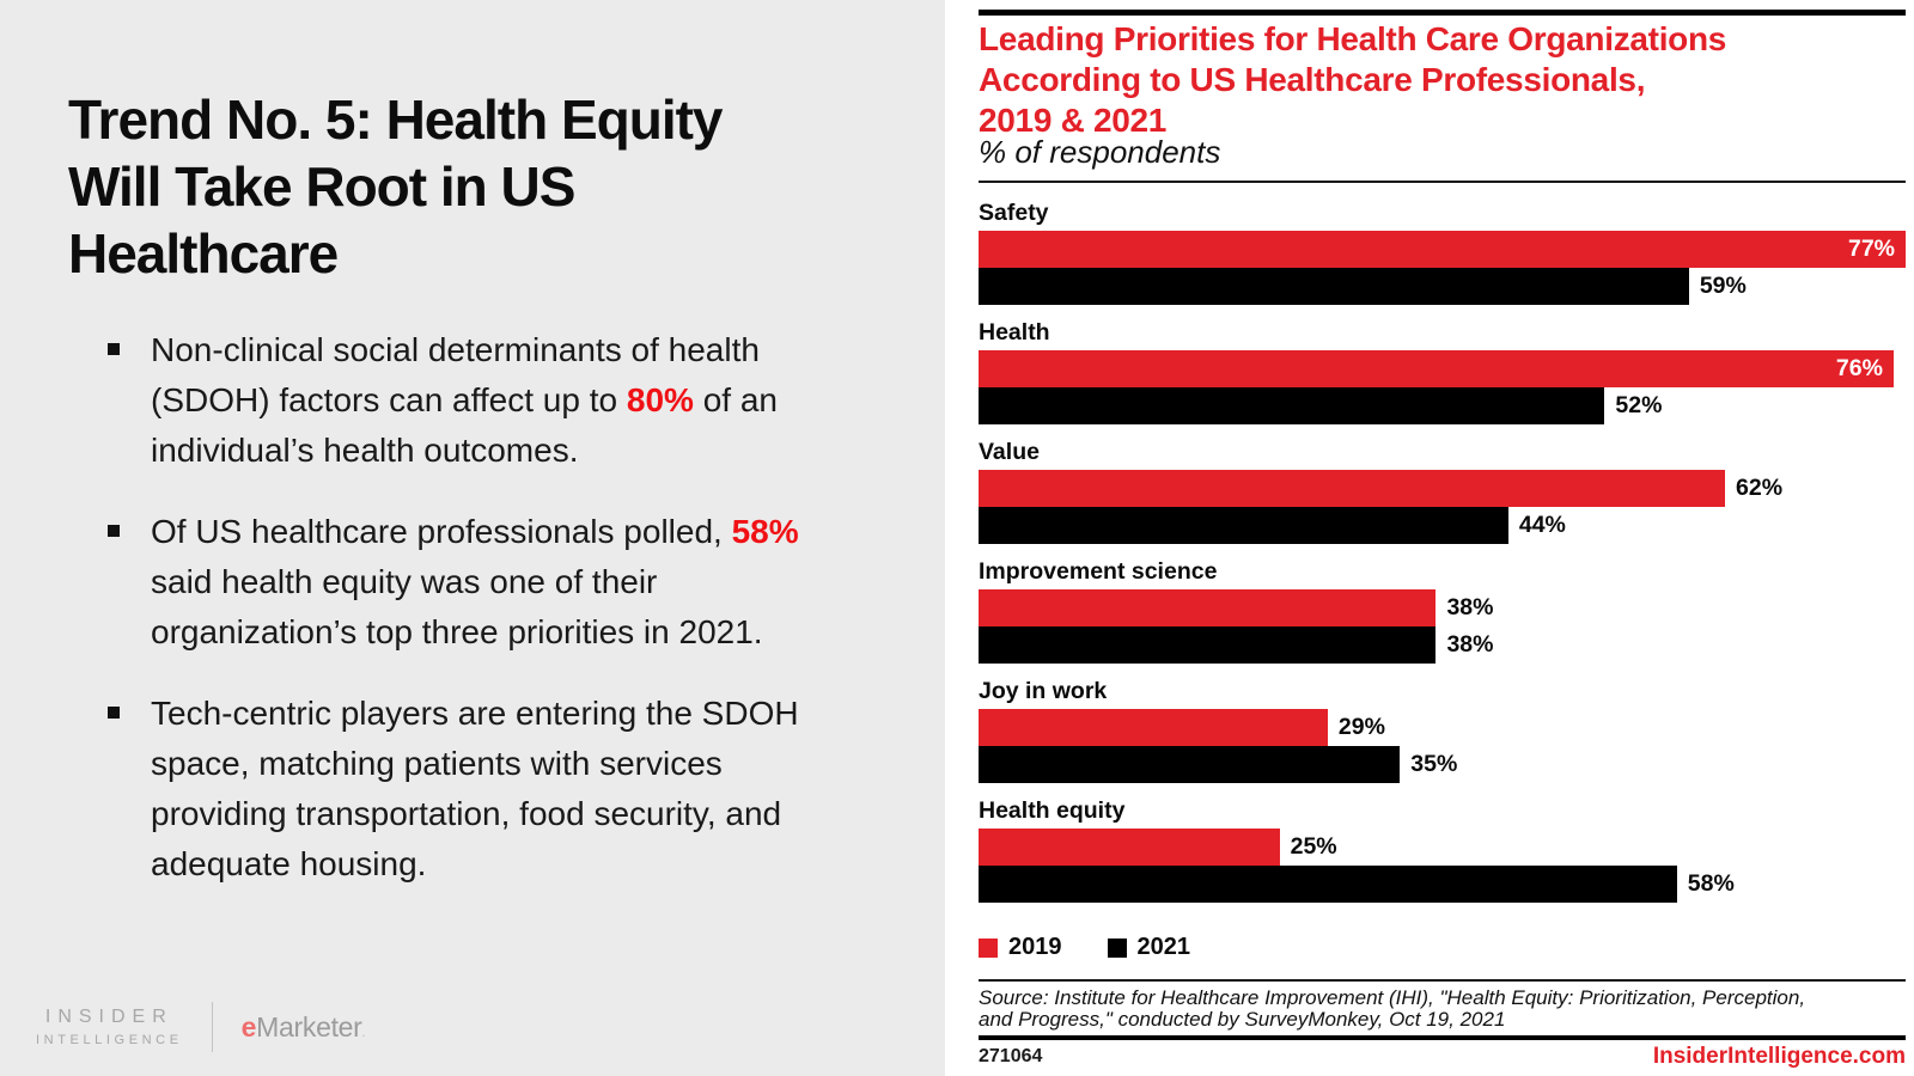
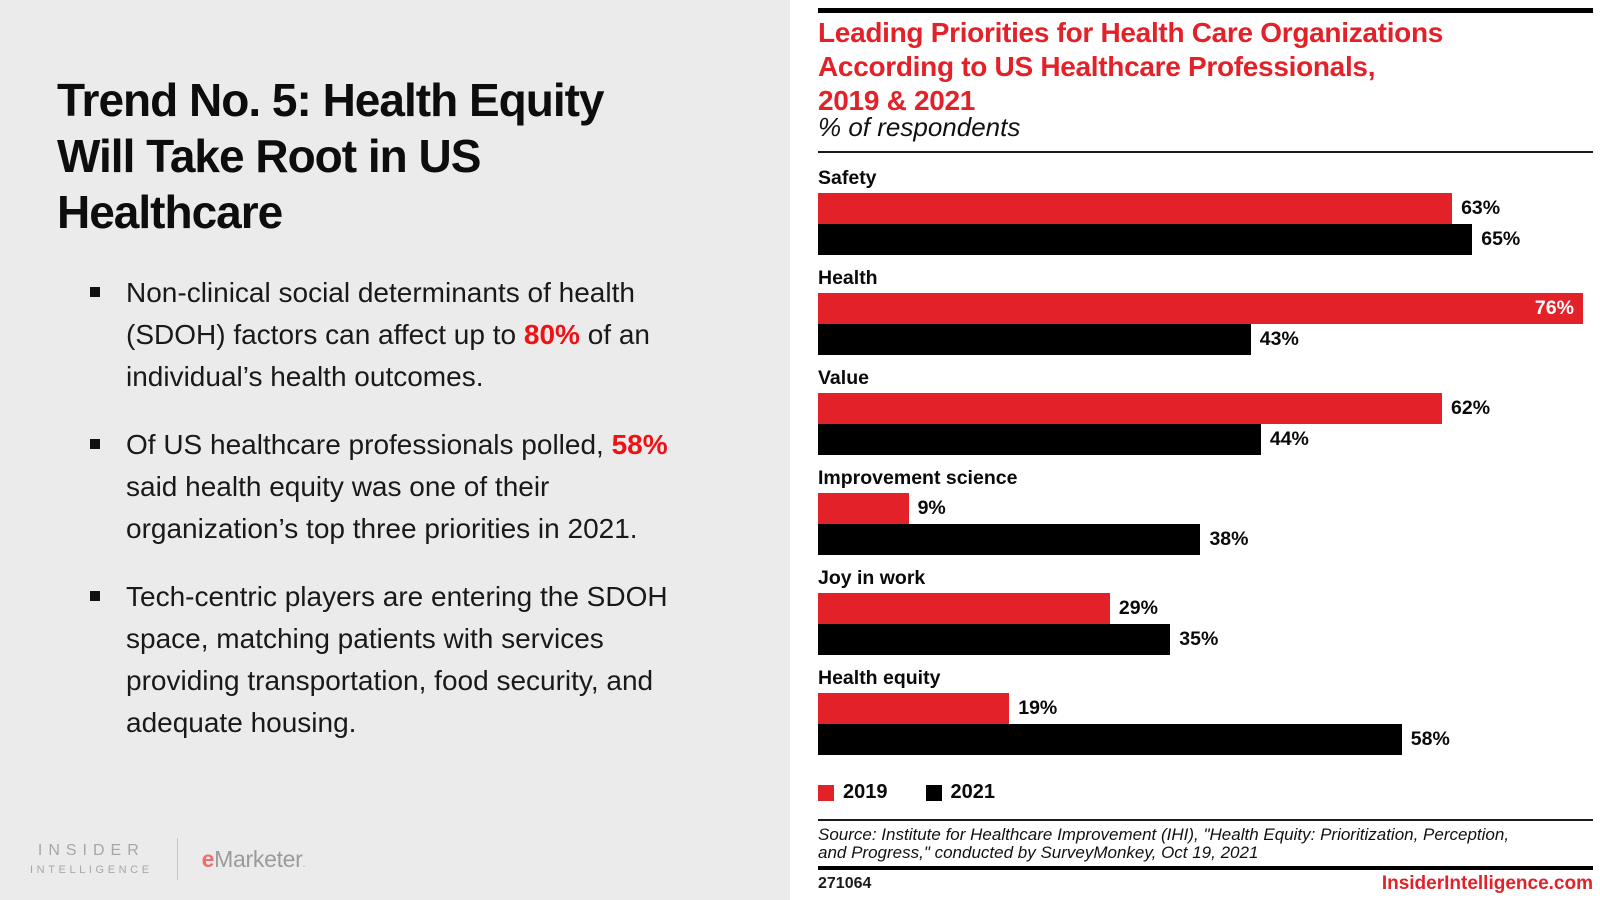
2019/Safety: 77% -> 63%
2021/Safety: 59% -> 65%
2021/Health: 52% -> 43%
2019/Improvement science: 38% -> 9%
2019/Health equity: 25% -> 19%
